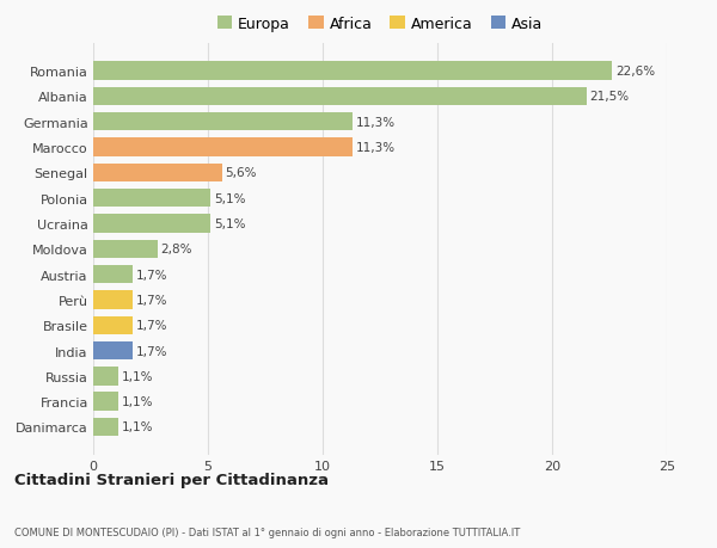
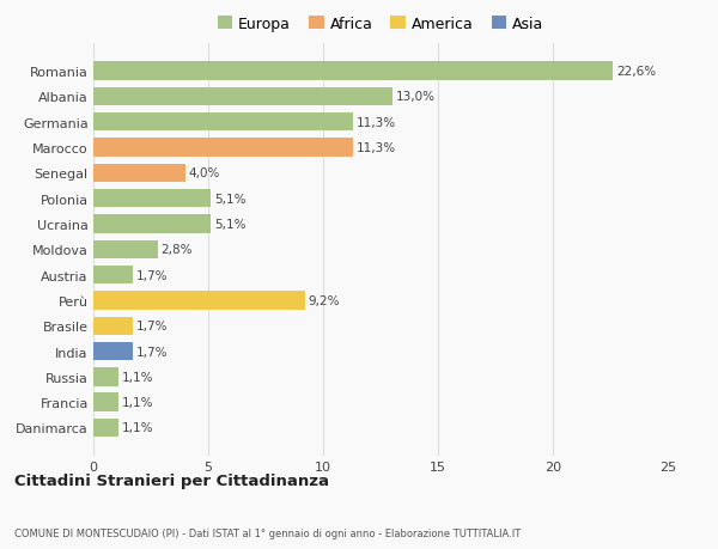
Albania: 21,5% -> 13,0%
Senegal: 5,6% -> 4,0%
Perù: 1,7% -> 9,2%
